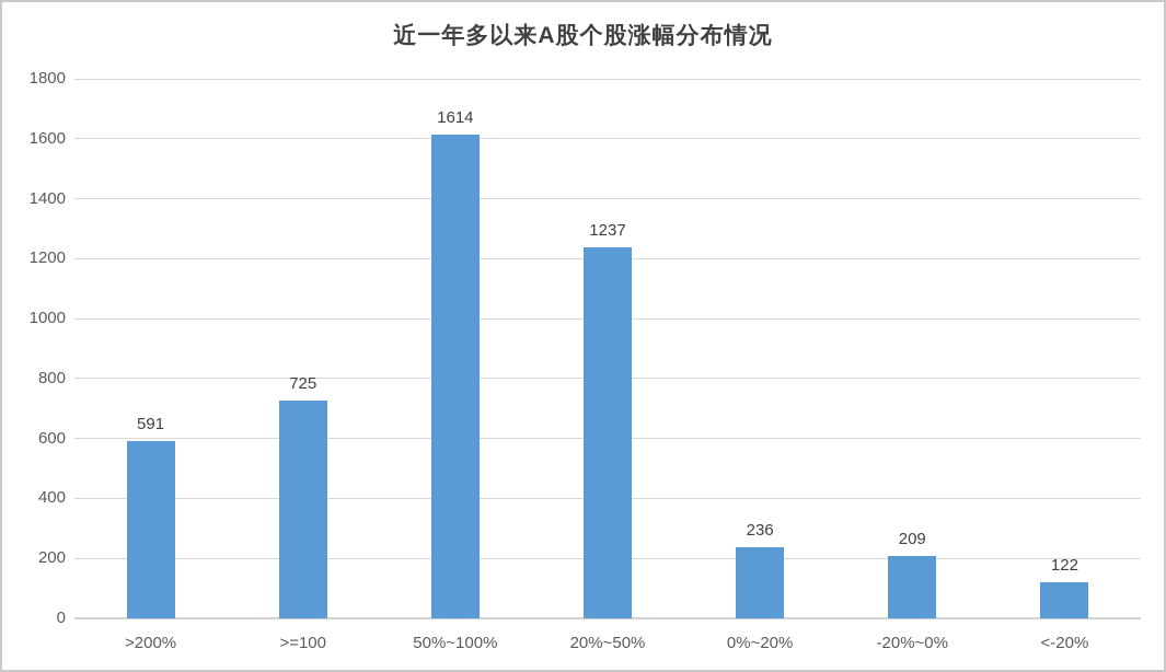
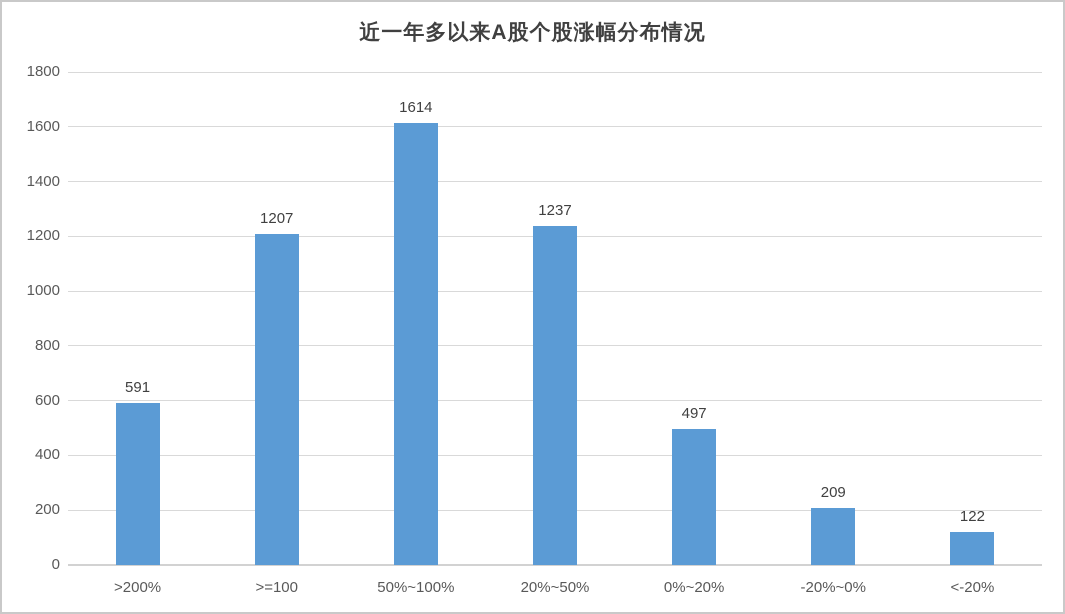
>=100: 725 -> 1207
0%~20%: 236 -> 497
